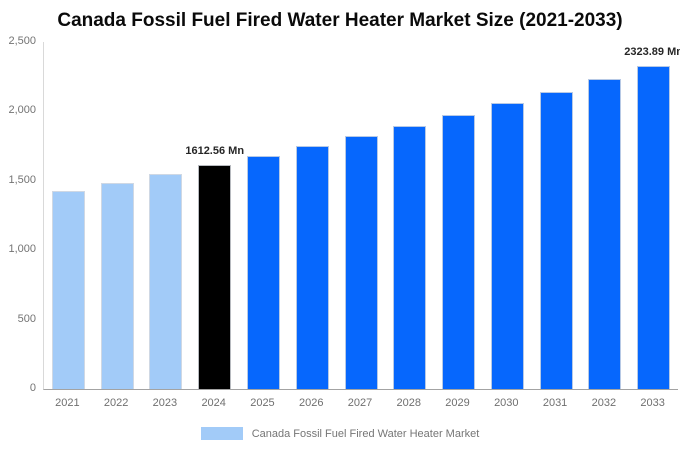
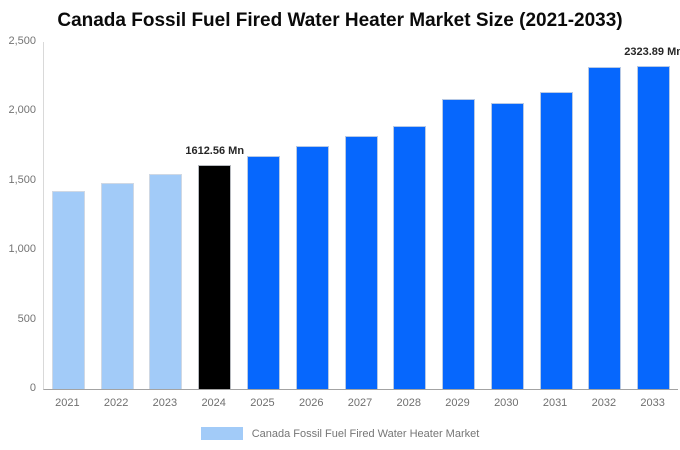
2029: 1980 -> 2090
2032: 2230 -> 2320
